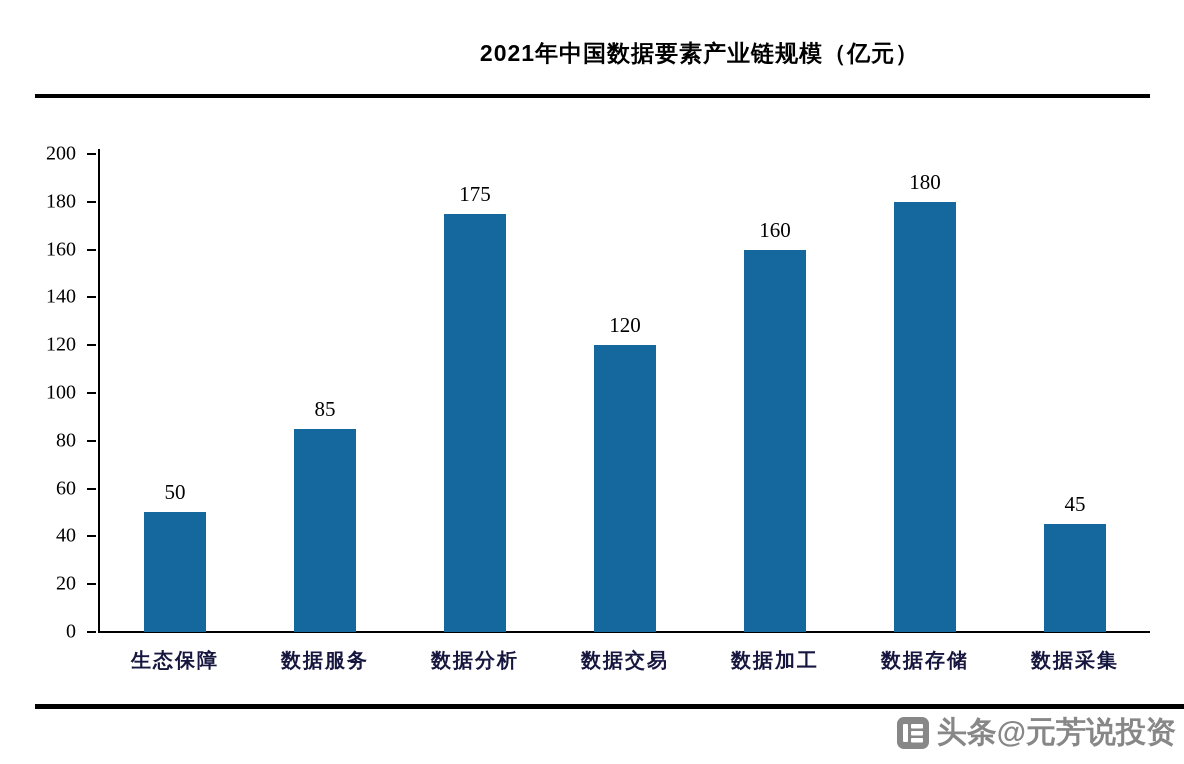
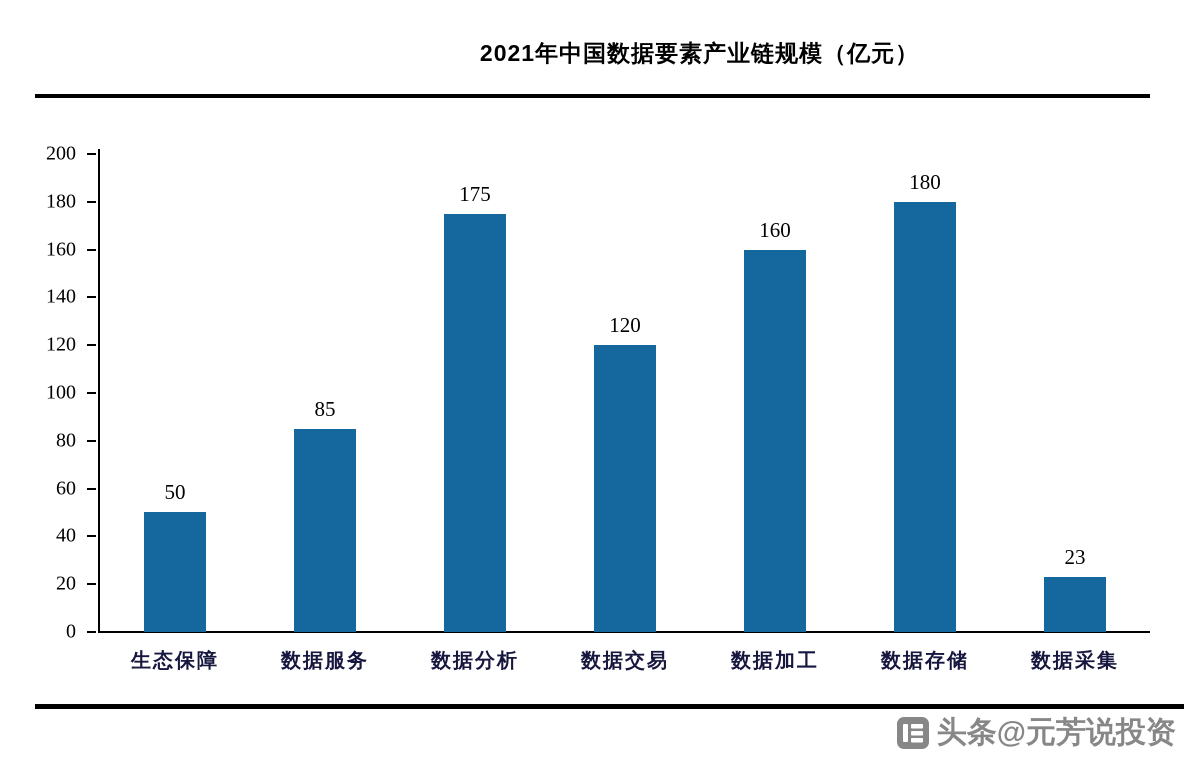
数据采集: 45 -> 23
